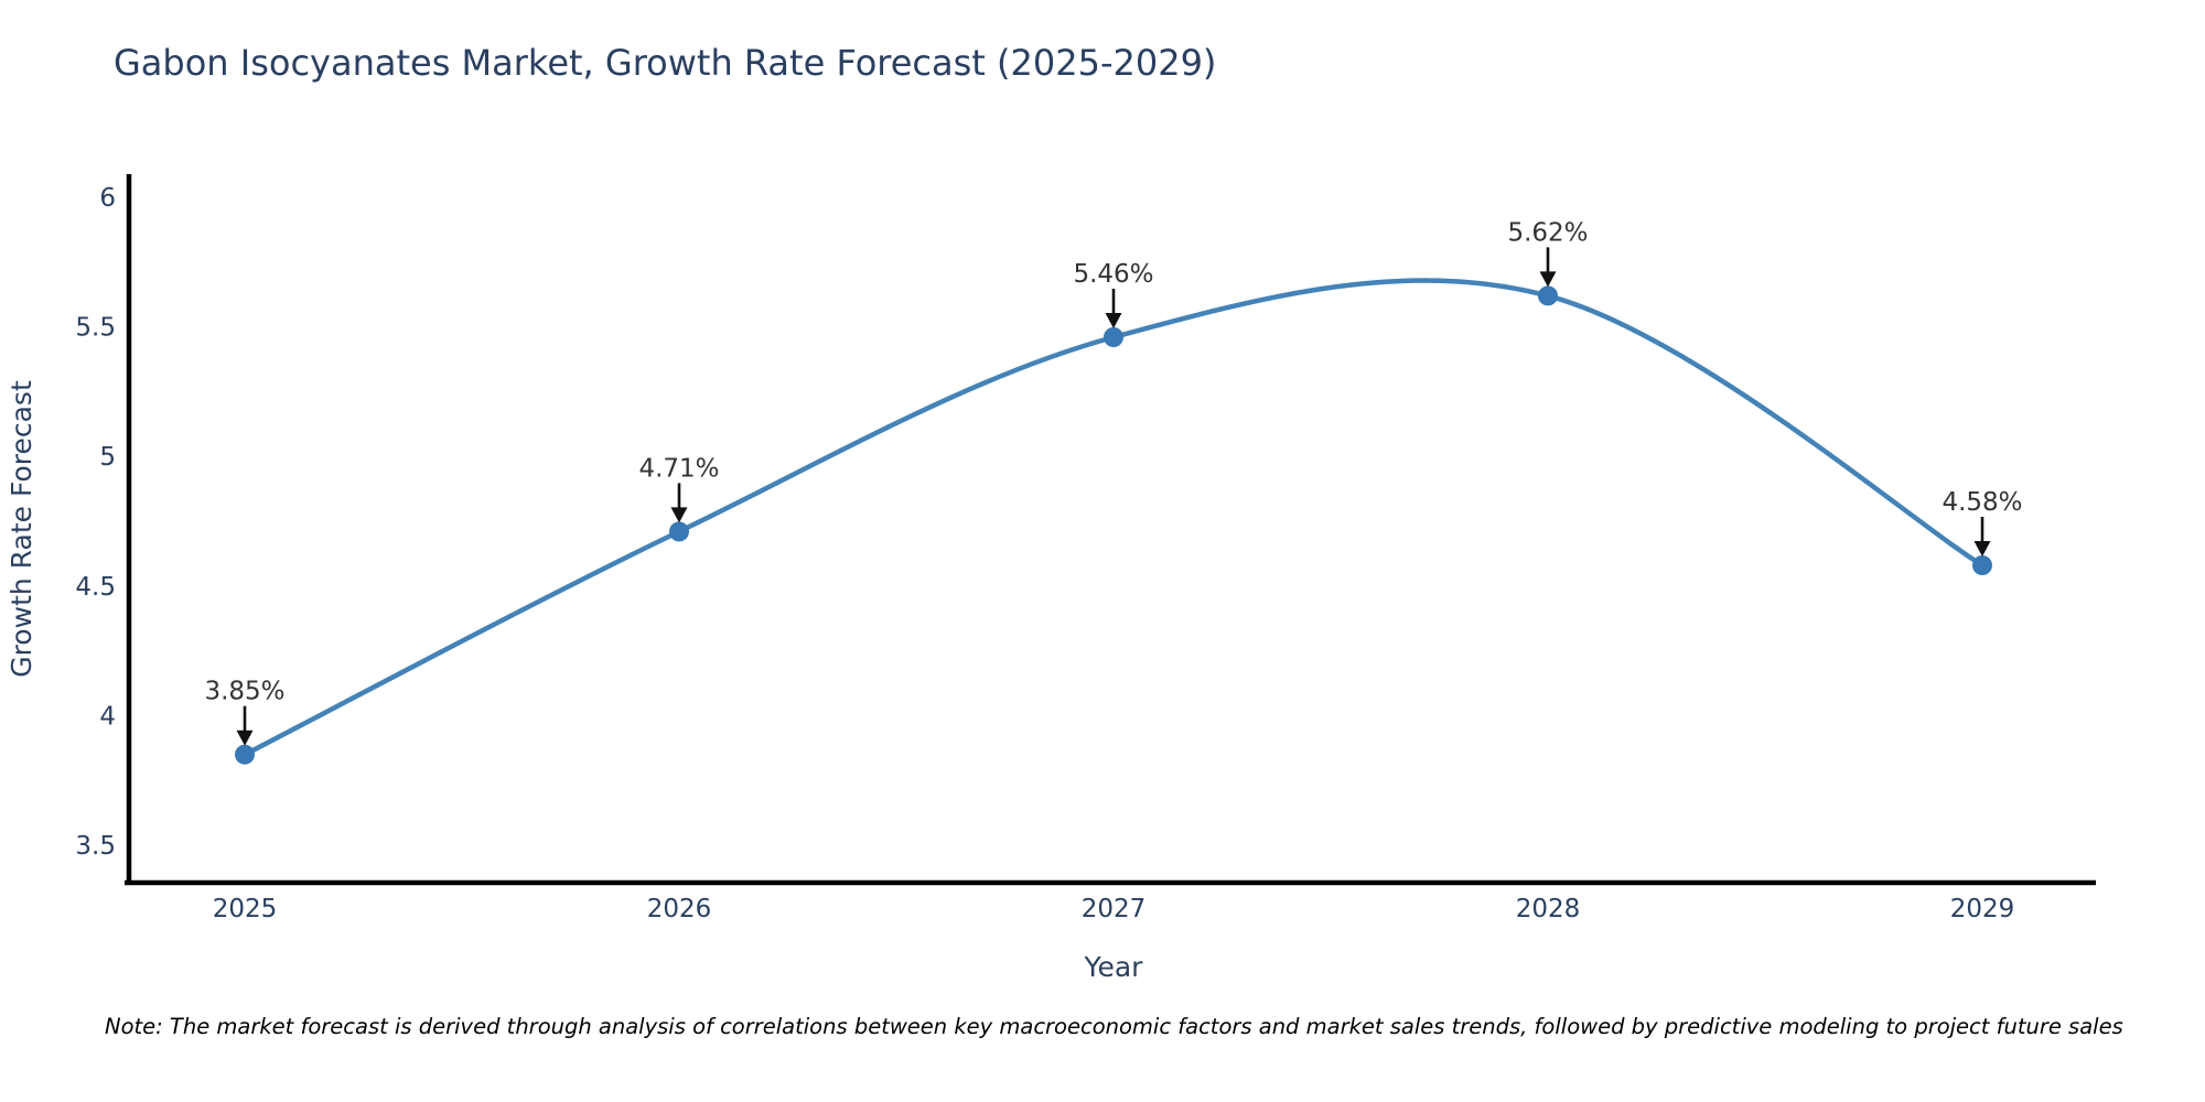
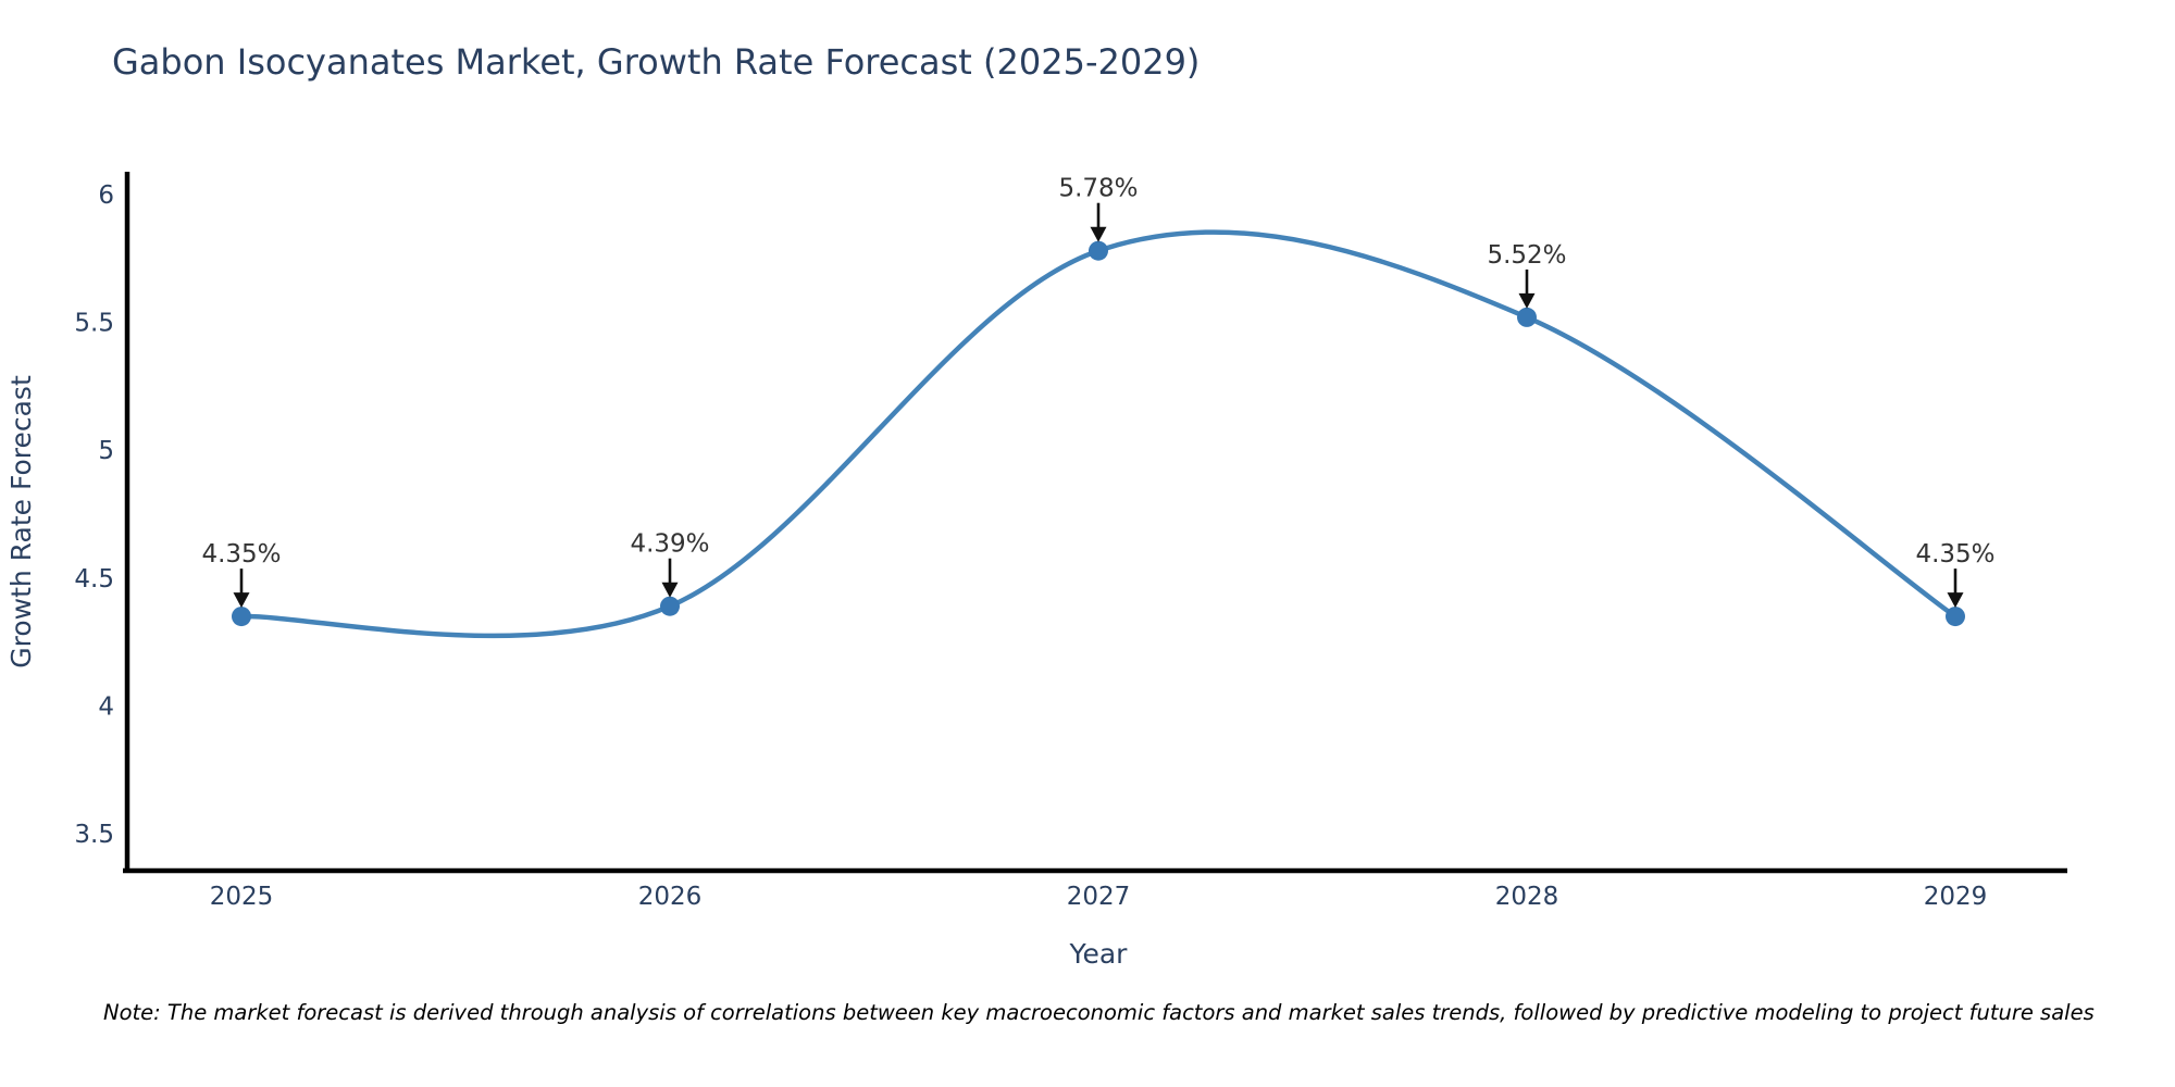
2025: 3.85% -> 4.35%
2026: 4.71% -> 4.39%
2027: 5.46% -> 5.78%
2028: 5.62% -> 5.52%
2029: 4.58% -> 4.35%
